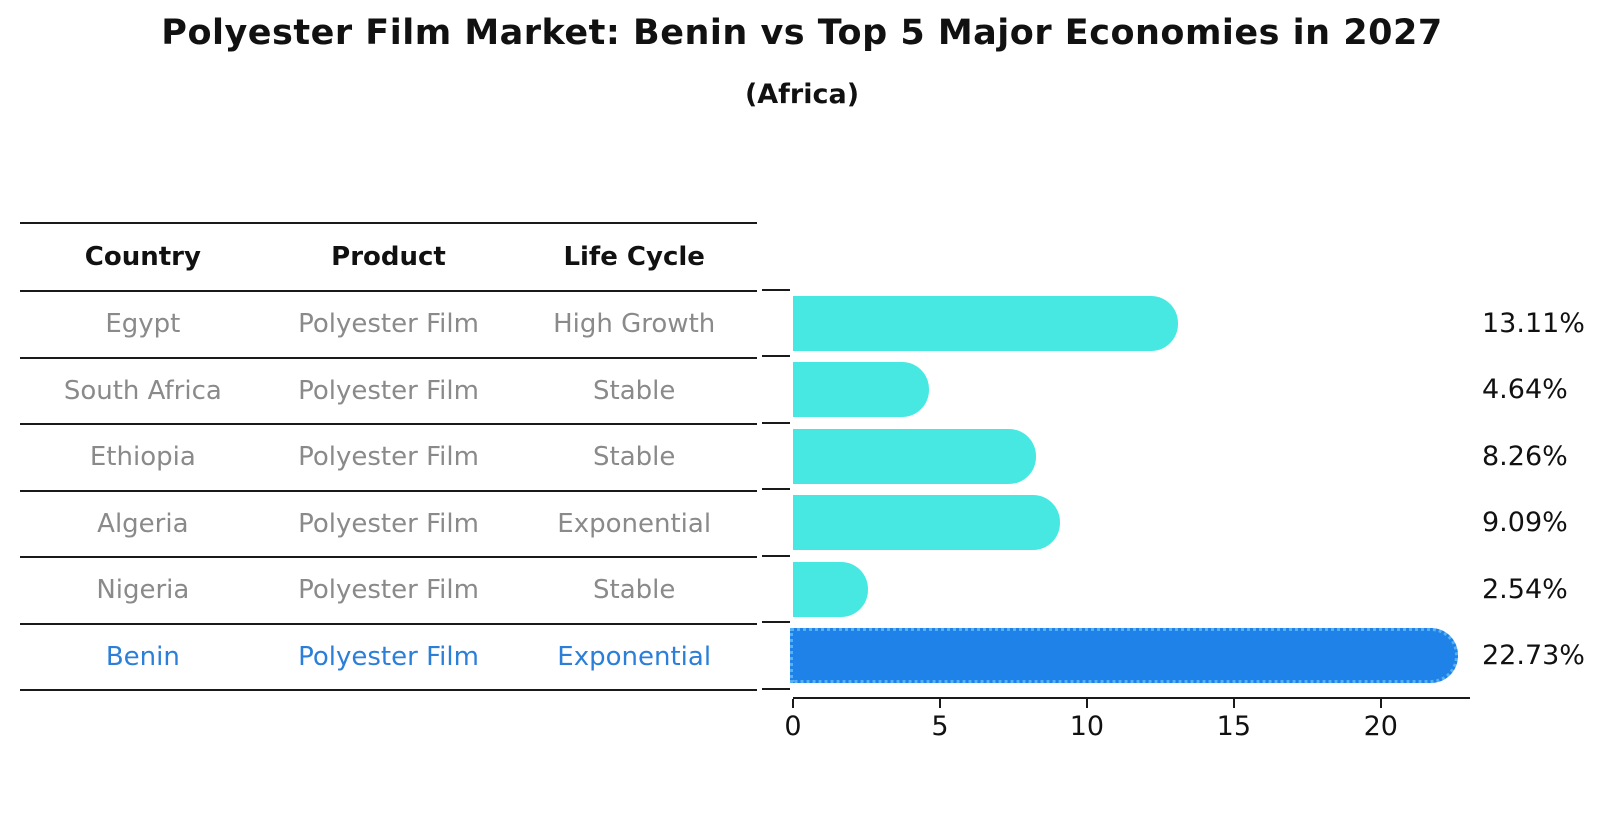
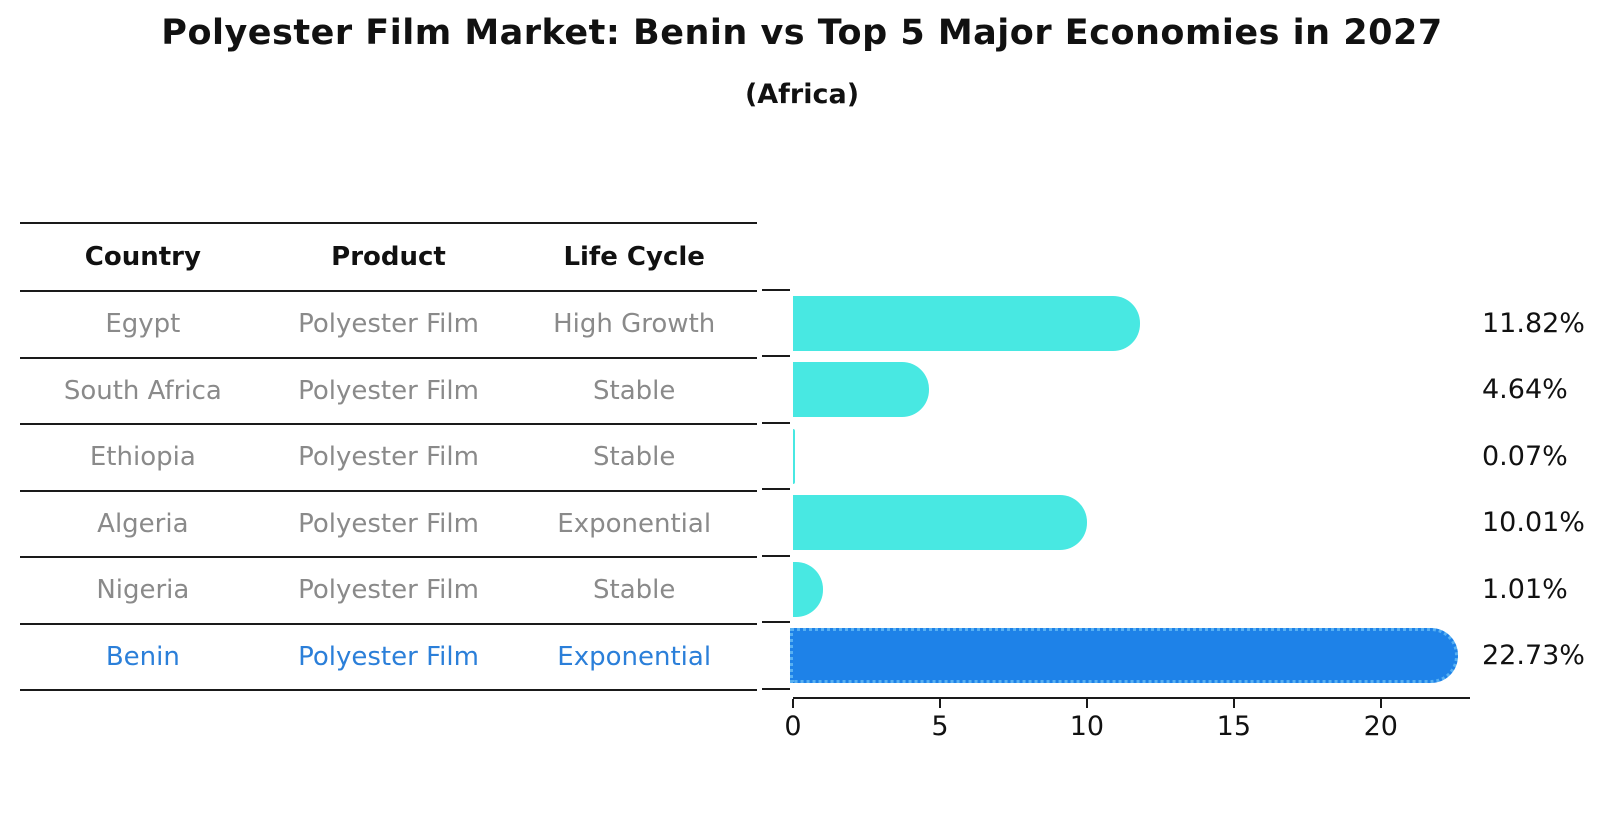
Egypt: 13.11% -> 11.82%
Ethiopia: 8.26% -> 0.07%
Algeria: 9.09% -> 10.01%
Nigeria: 2.54% -> 1.01%
